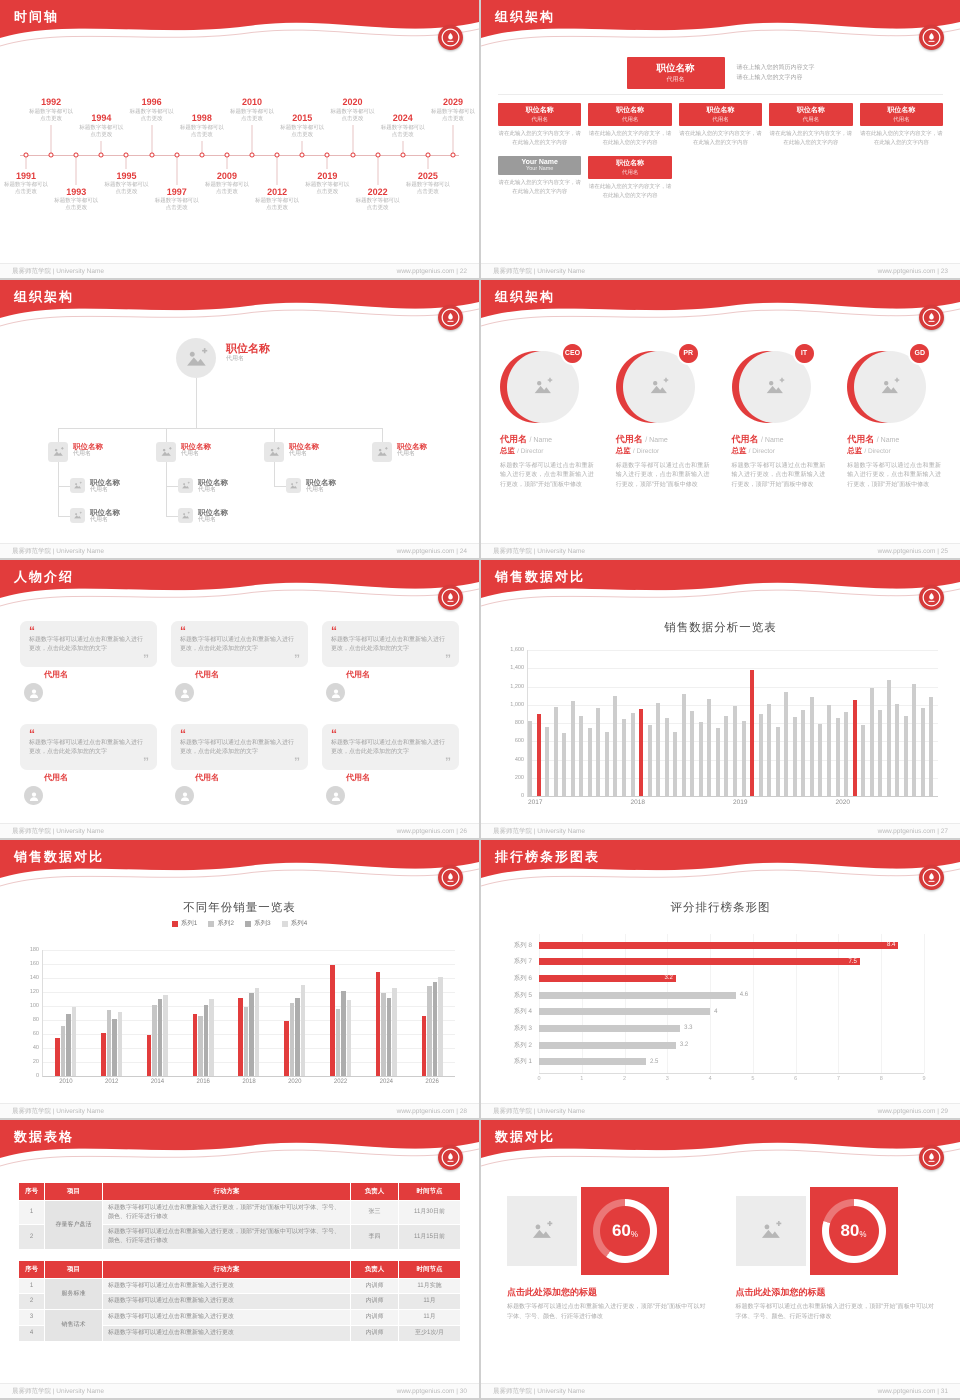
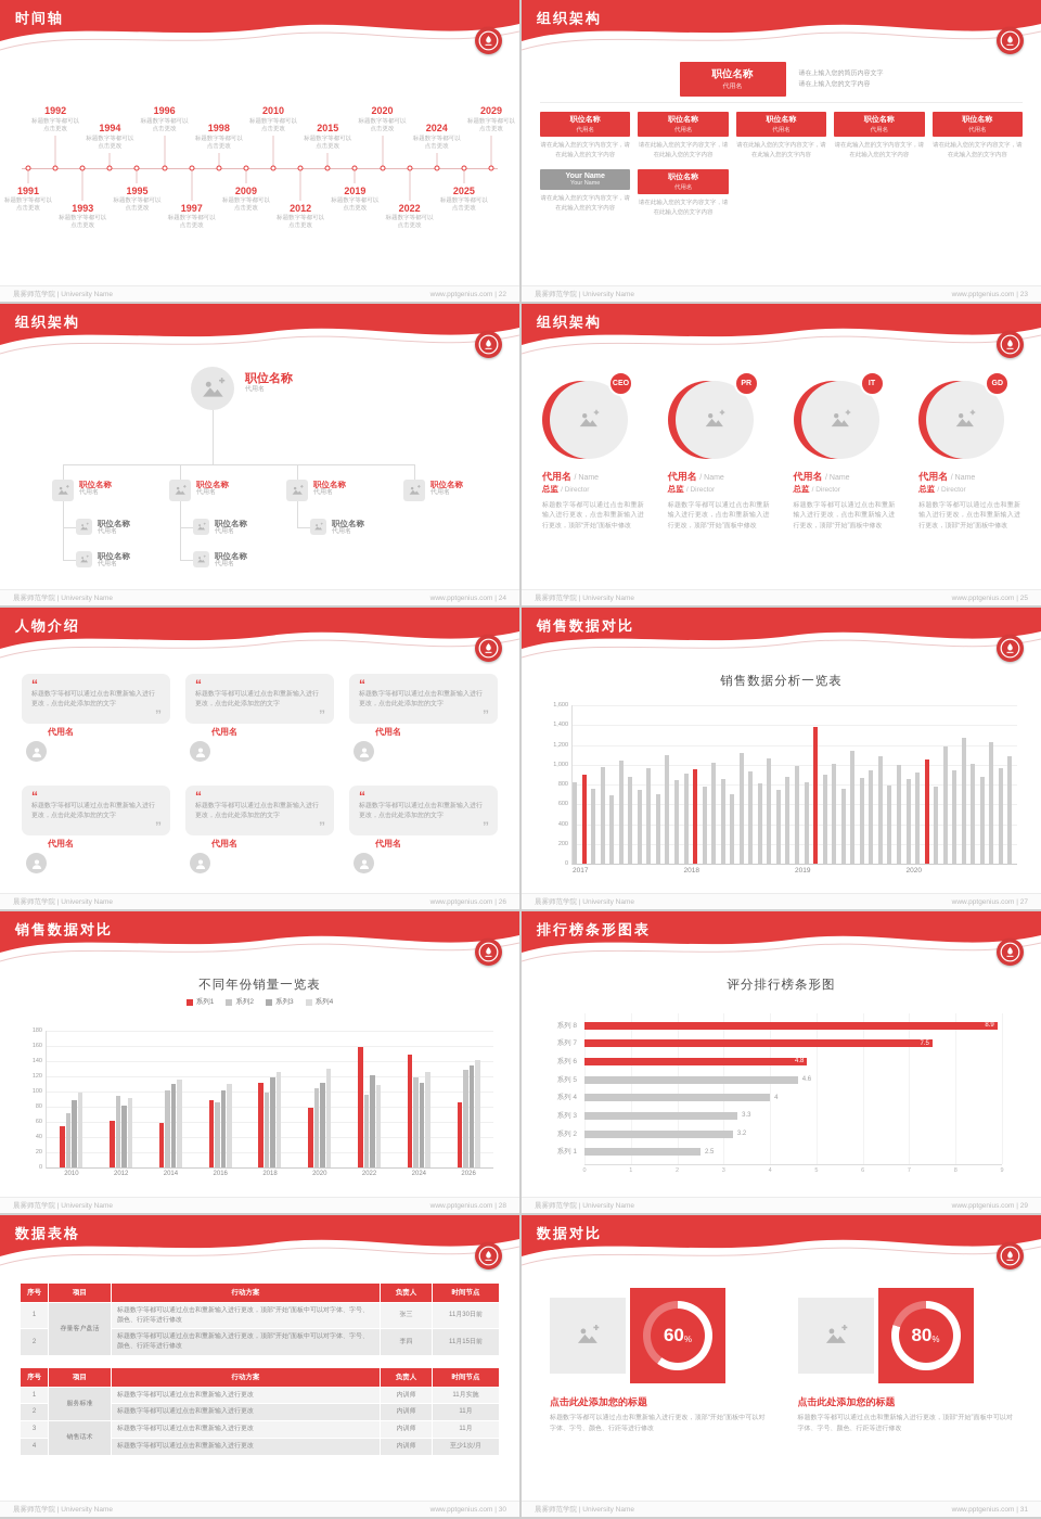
评分排行榜条形图/系列 8: 8.4 -> 8.9
评分排行榜条形图/系列 6: 3.2 -> 4.8
